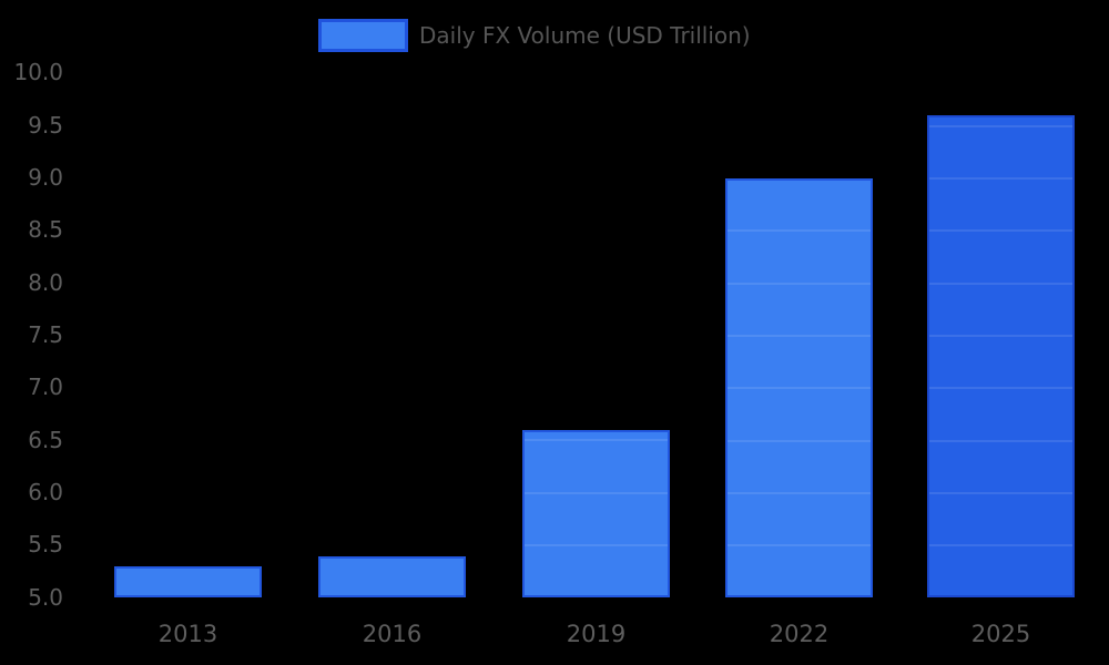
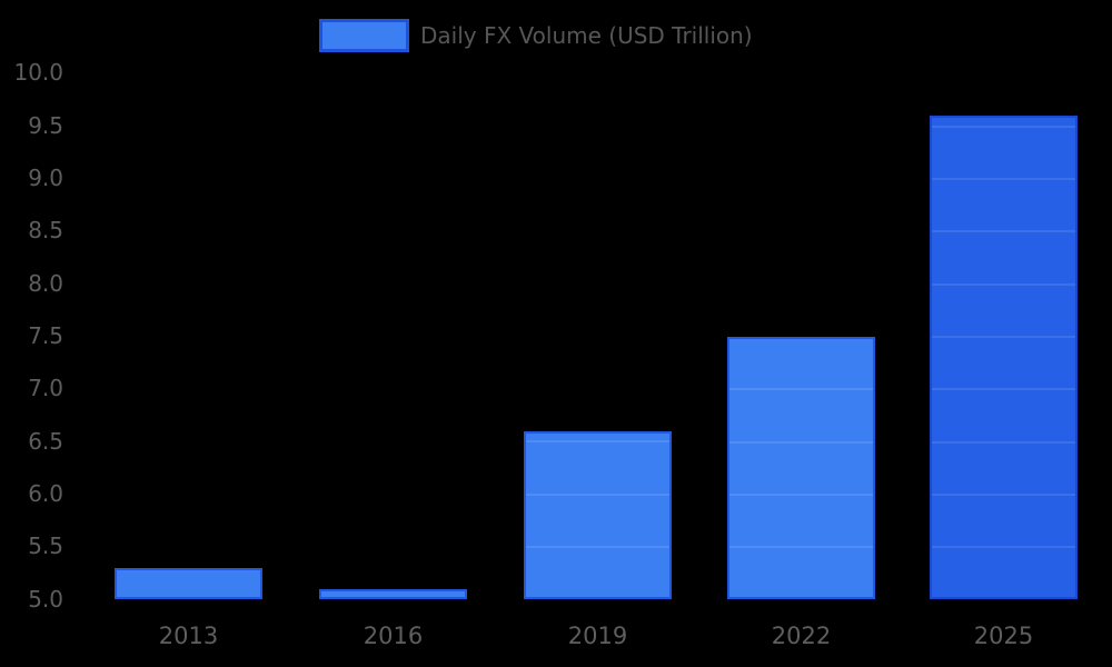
2016: 5.4 -> 5.1
2022: 9.0 -> 7.5
